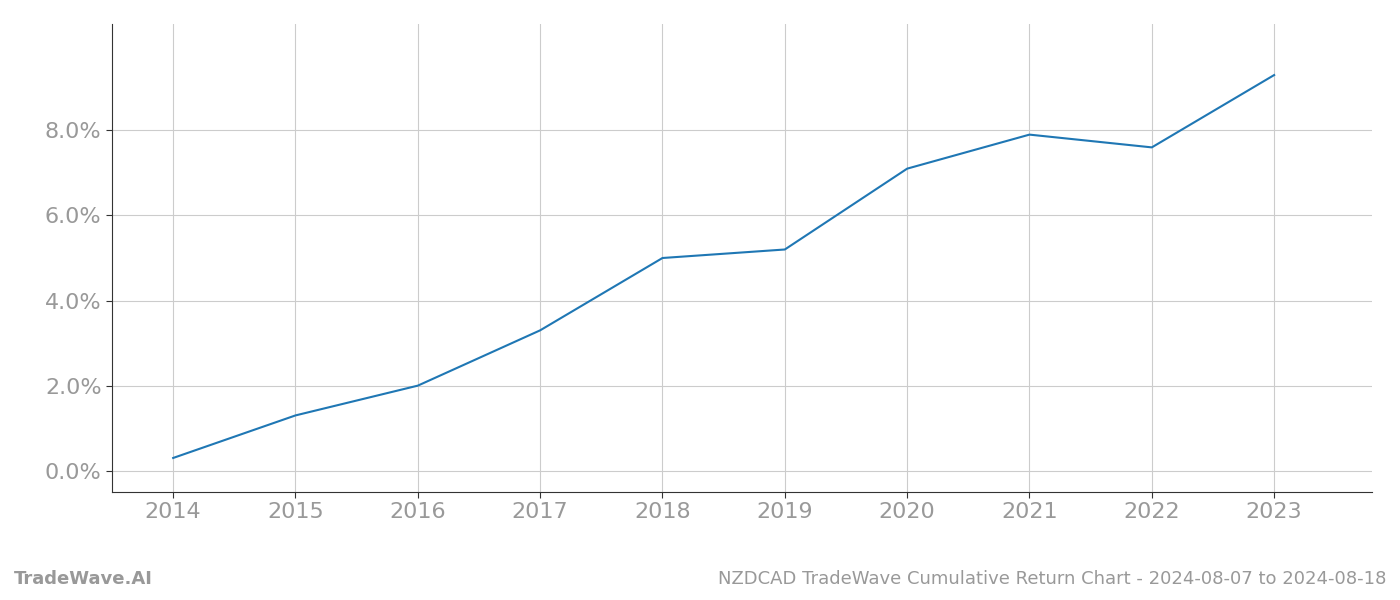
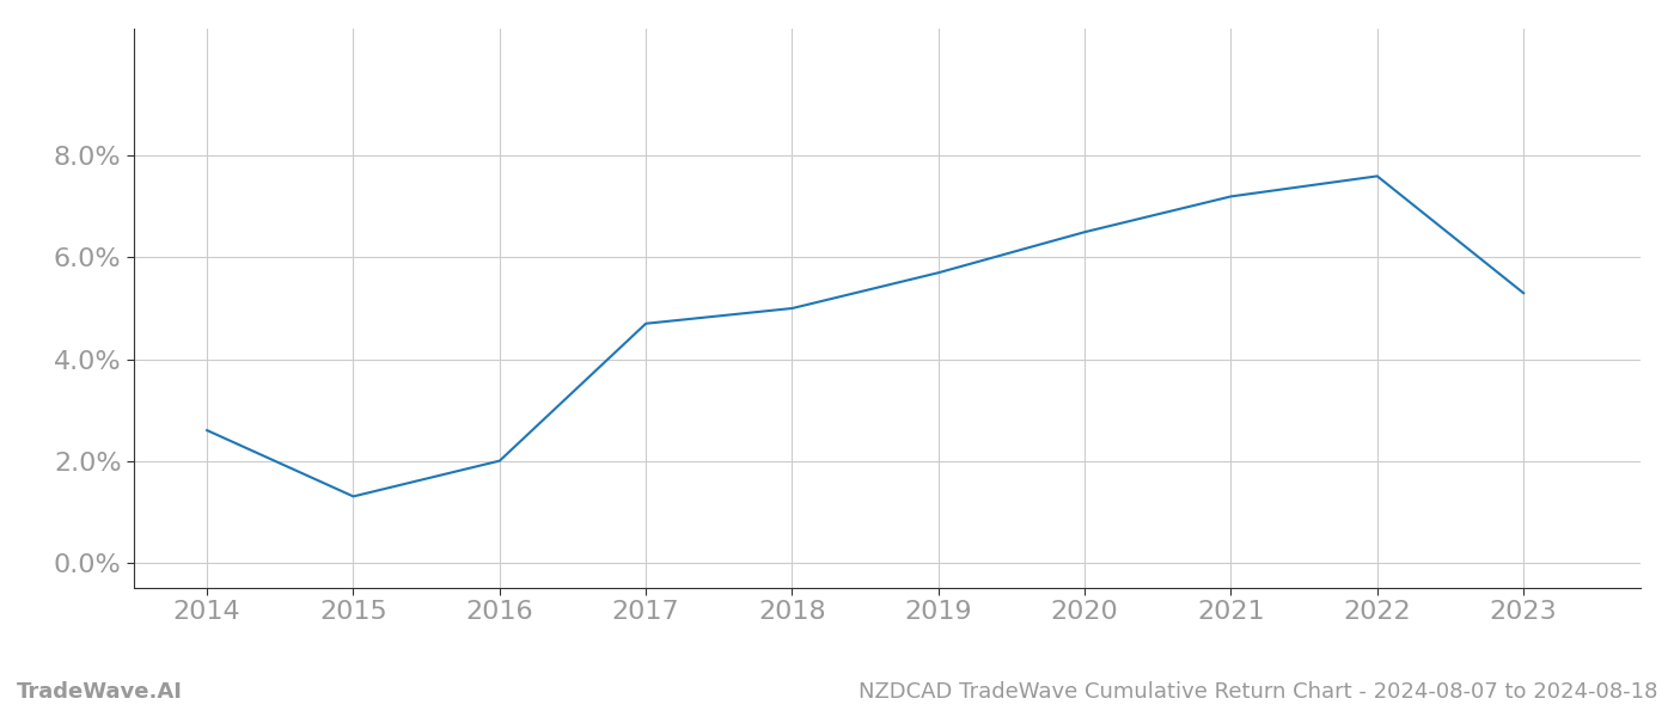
2014: 0.3% -> 2.6%
2017: 3.3% -> 4.7%
2019: 5.2% -> 5.7%
2020: 7.1% -> 6.5%
2021: 7.9% -> 7.2%
2023: 9.3% -> 5.3%
